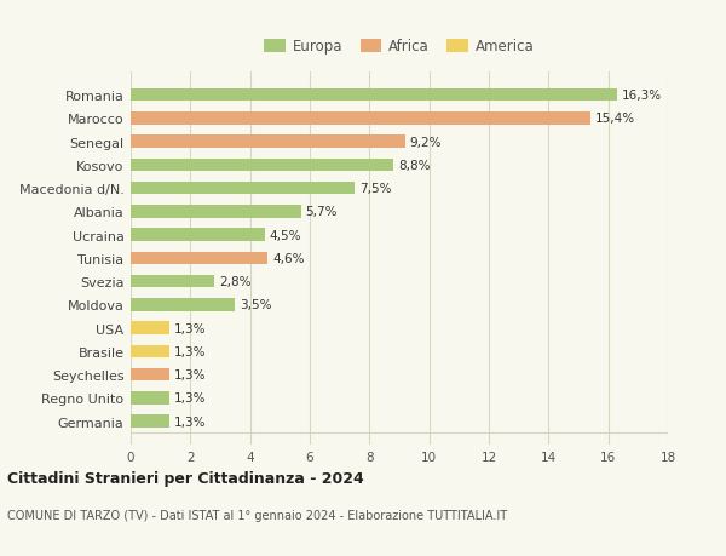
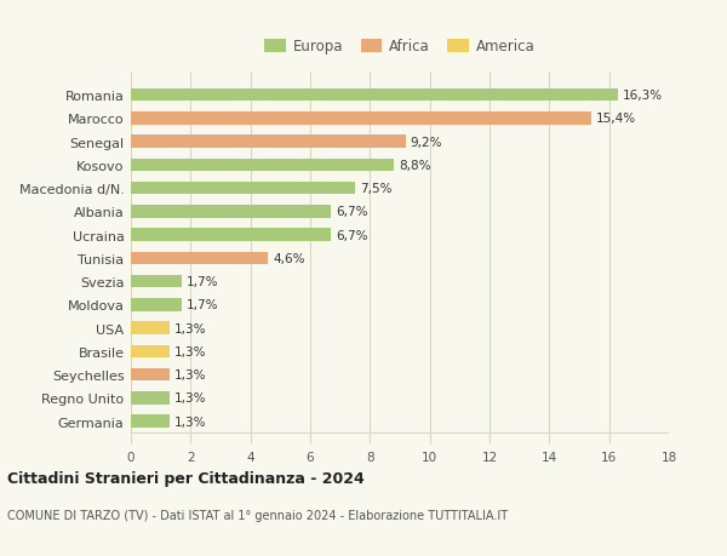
Albania: 5,7% -> 6,7%
Ucraina: 4,5% -> 6,7%
Svezia: 2,8% -> 1,7%
Moldova: 3,5% -> 1,7%
